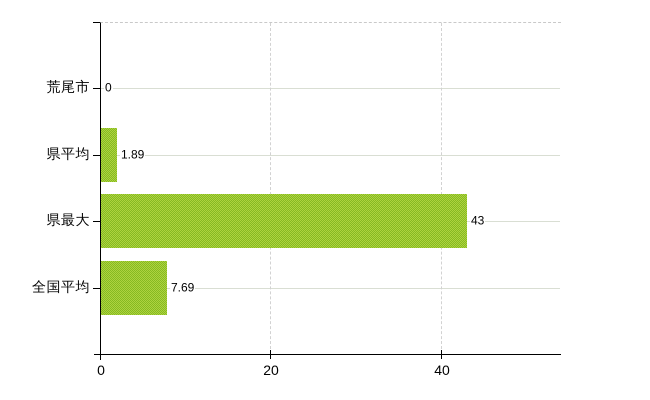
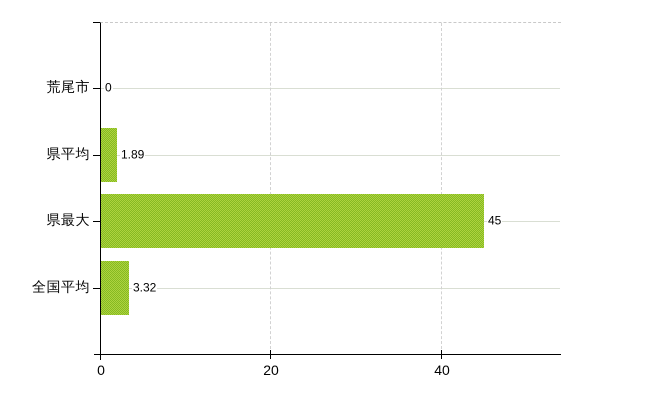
県最大: 43 -> 45
全国平均: 7.69 -> 3.32
